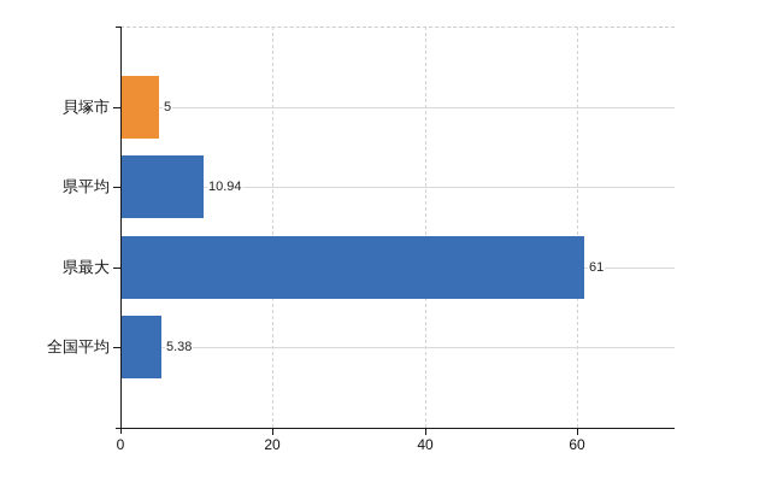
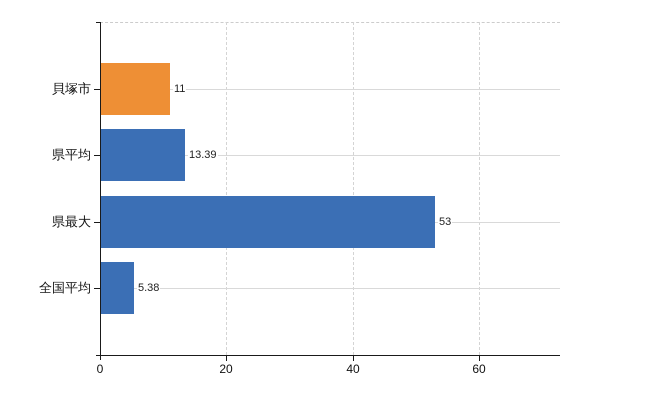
貝塚市: 5 -> 11
県平均: 10.94 -> 13.39
県最大: 61 -> 53
